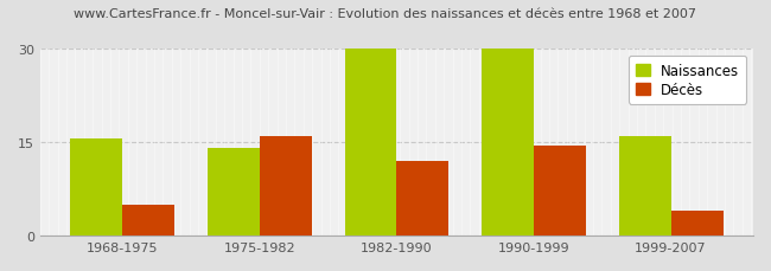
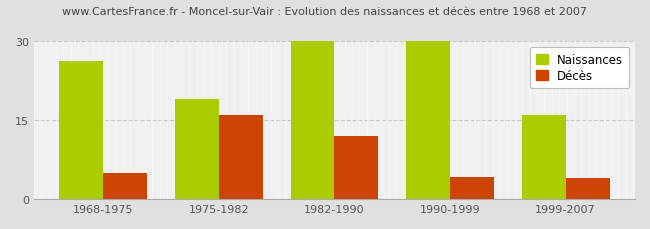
Naissances/1968-1975: 15.5 -> 26.2
Naissances/1975-1982: 14.0 -> 19.0
Décès/1990-1999: 14.5 -> 4.2
